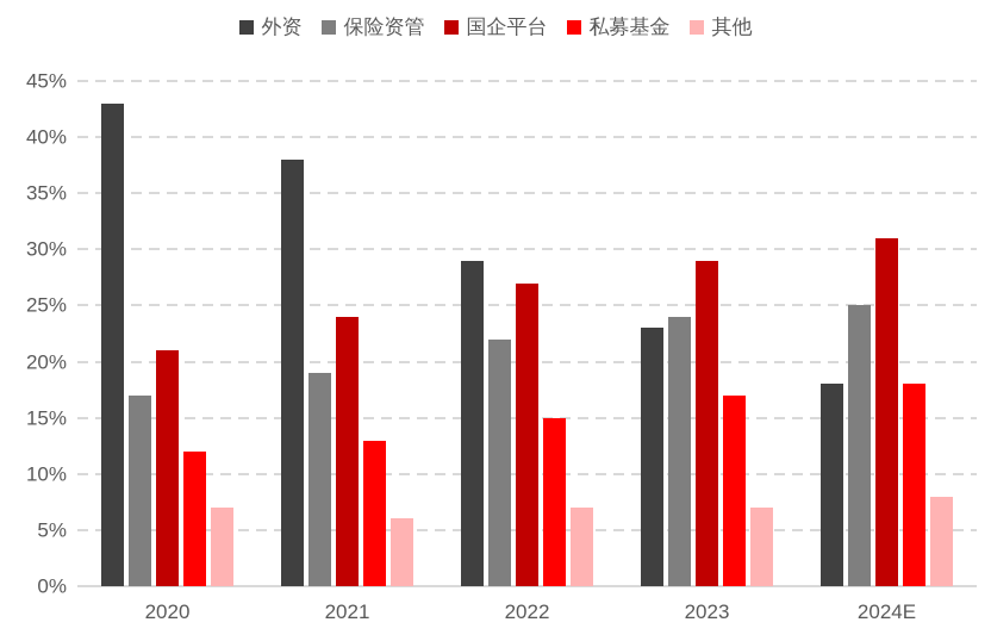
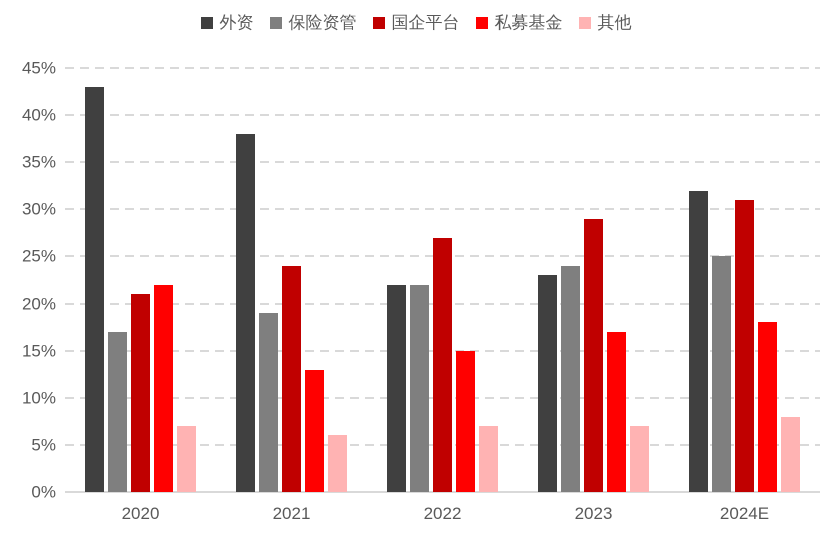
私募基金/2020: 12% -> 22%
外资/2022: 29% -> 22%
外资/2024E: 18% -> 32%
